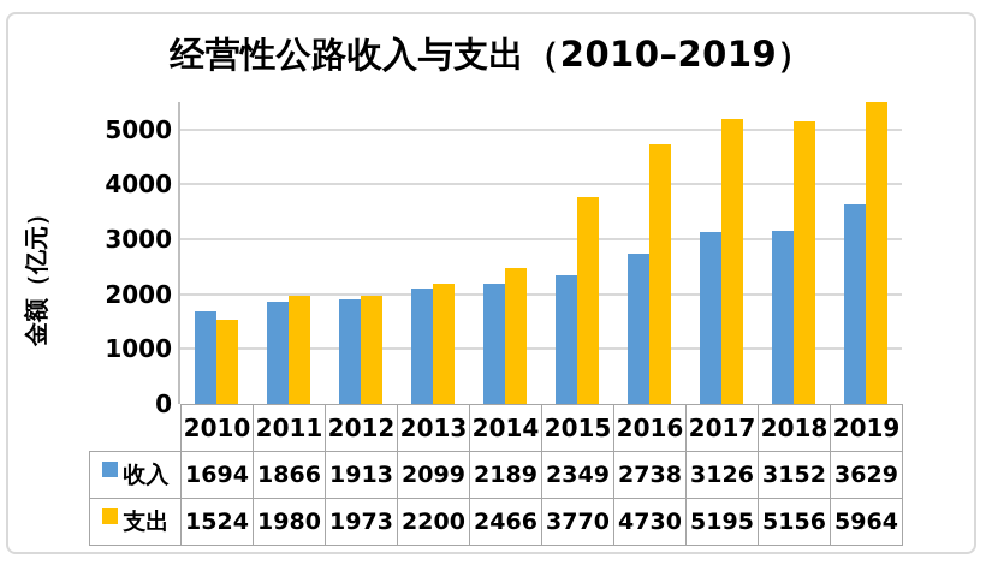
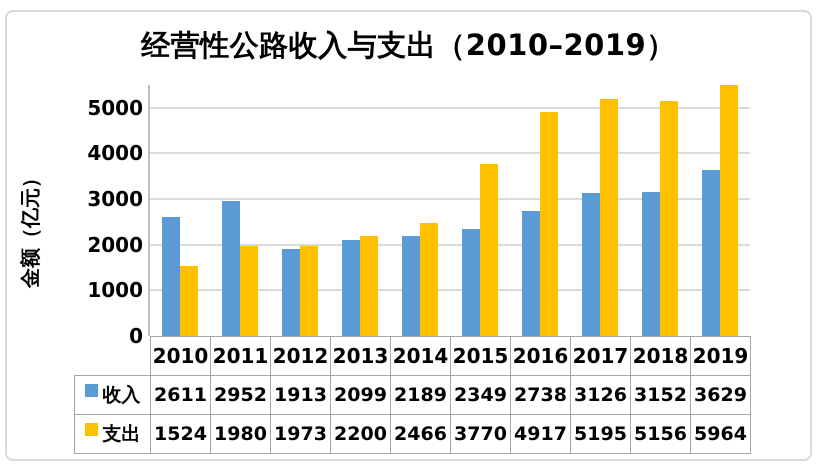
收入/2010: 1694 -> 2611
收入/2011: 1866 -> 2952
支出/2016: 4730 -> 4917
